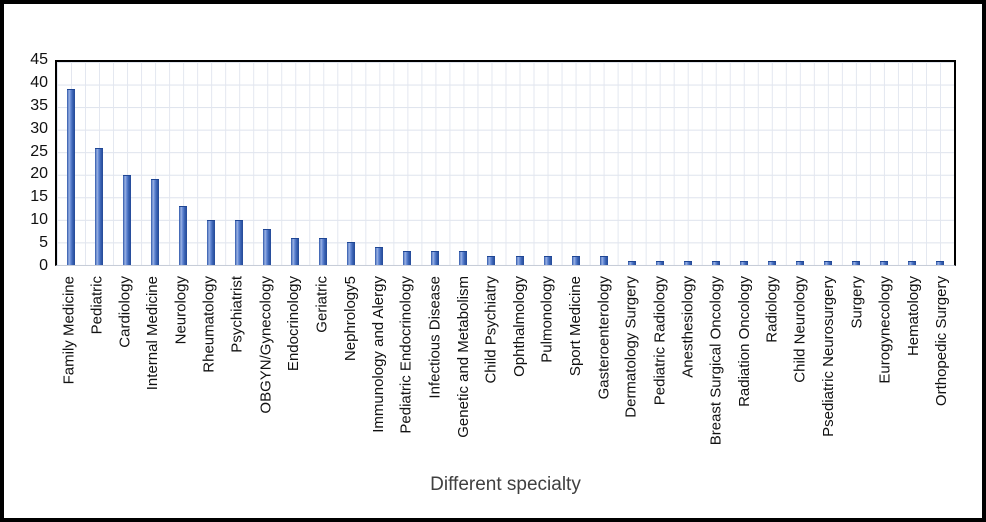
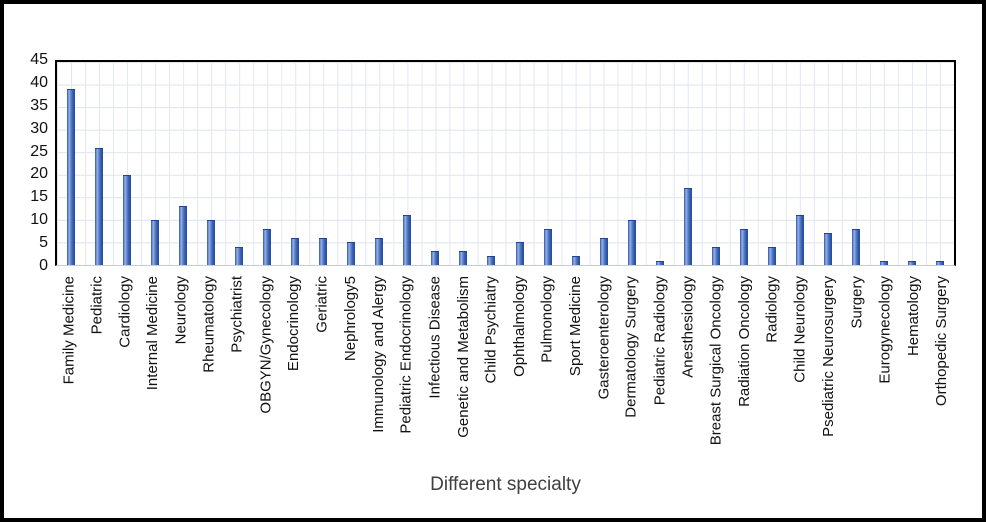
Internal Medicine: 19 -> 10
Psychiatrist: 10 -> 4
Immunology and Alergy: 4 -> 6
Pediatric Endocrinology: 3 -> 11
Ophthalmology: 2 -> 5
Pulmonology: 2 -> 8
Gasteroenterology: 2 -> 6
Dermatology Surgery: 1 -> 10
Anesthesiology: 1 -> 17
Breast Surgical Oncology: 1 -> 4
Radiation Oncology: 1 -> 8
Radiology: 1 -> 4
Child Neurology: 1 -> 11
Psediatric Neurosurgery: 1 -> 7
Surgery: 1 -> 8
